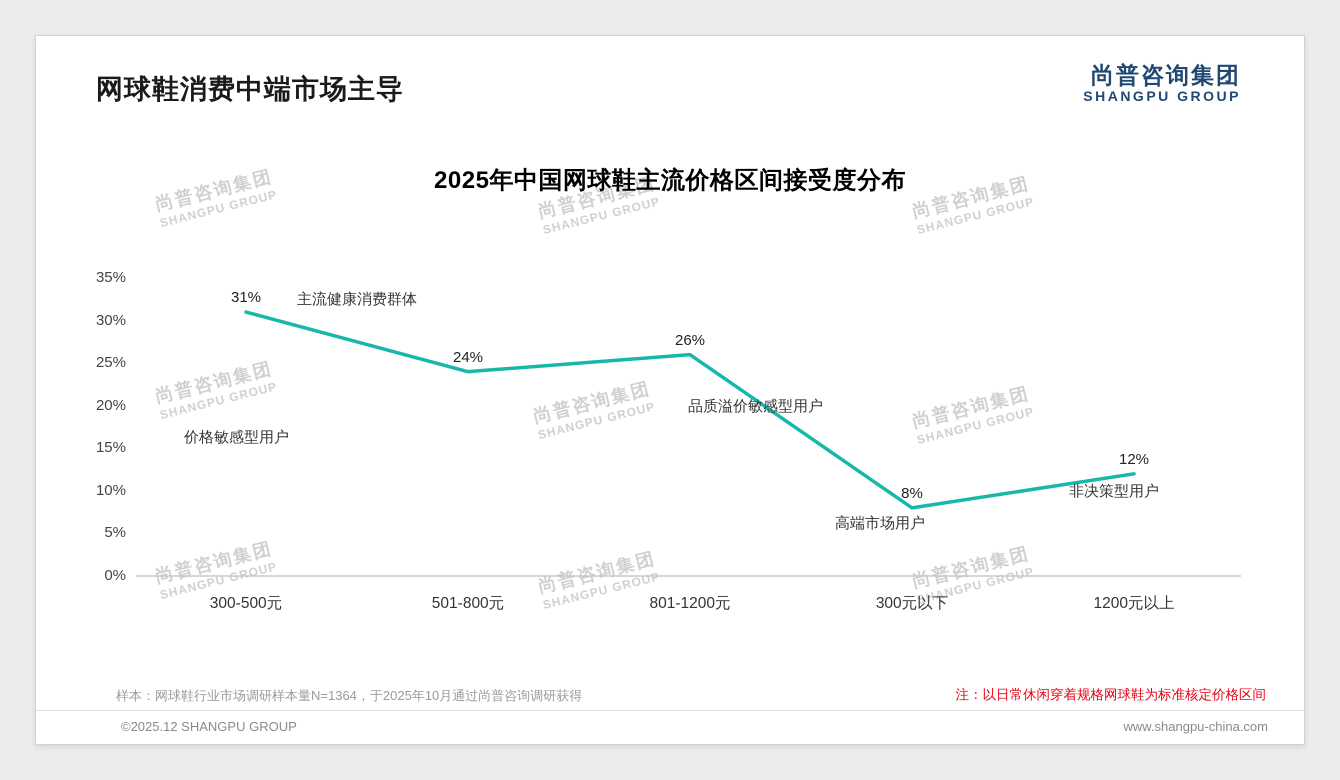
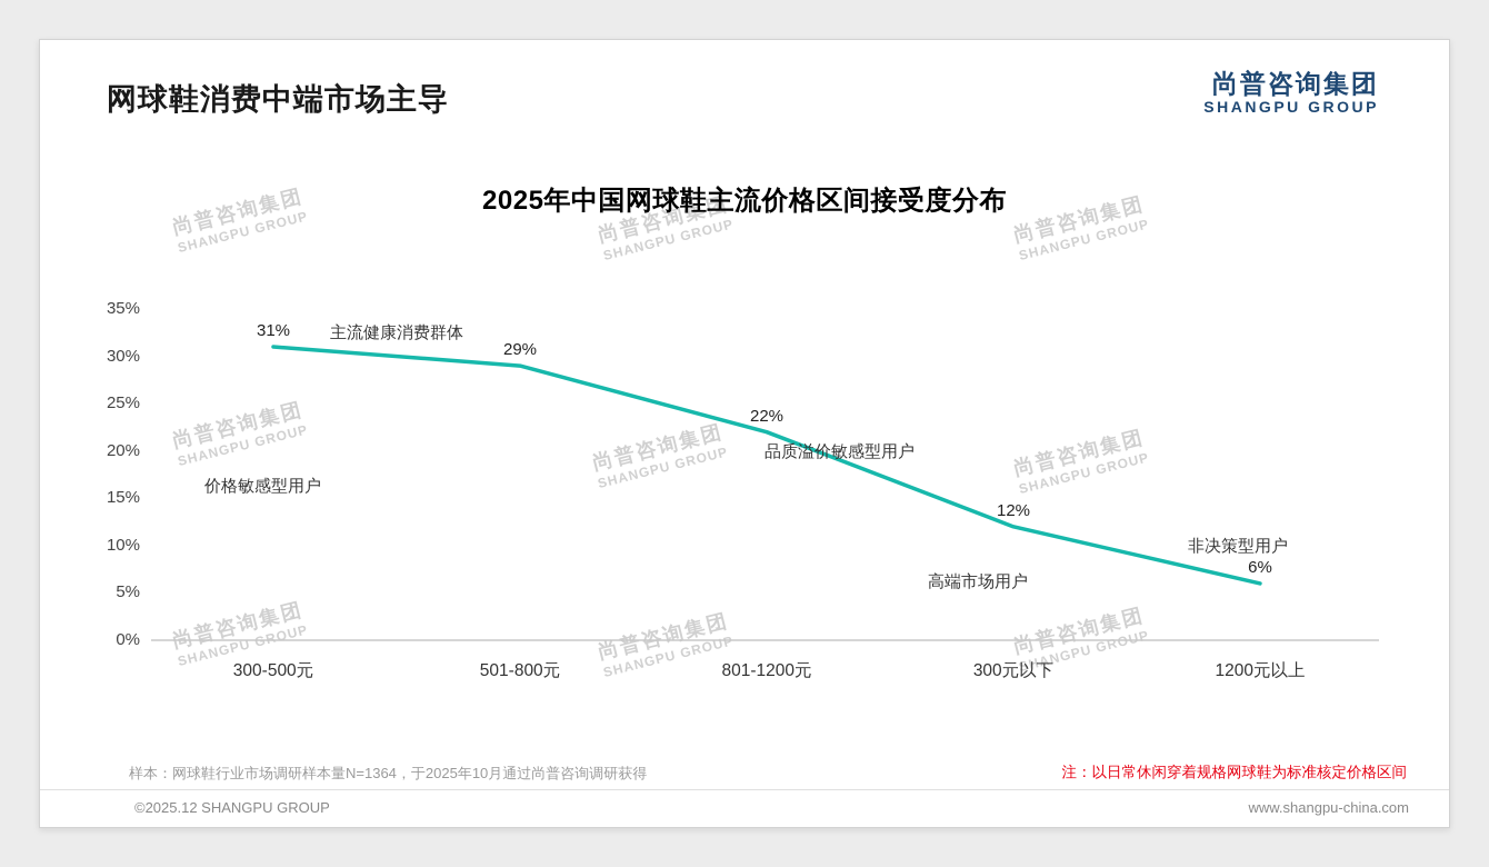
501-800元: 24% -> 29%
801-1200元: 26% -> 22%
300元以下: 8% -> 12%
1200元以上: 12% -> 6%
